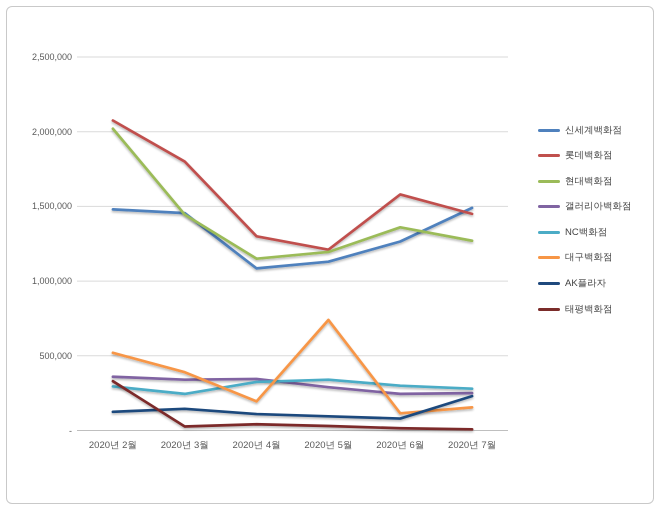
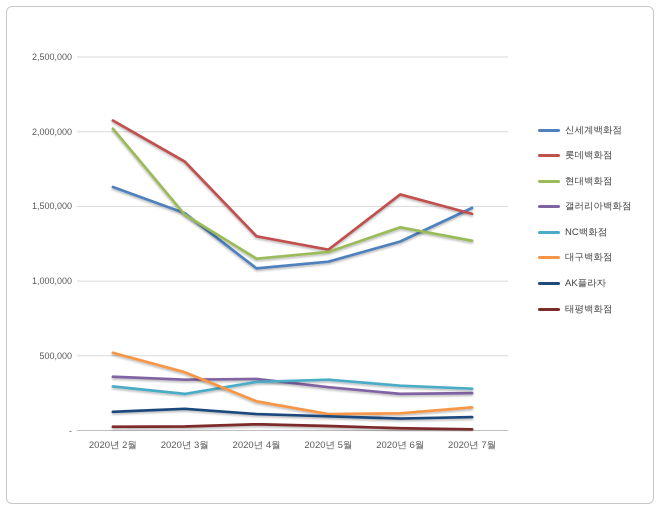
신세계백화점/2020년 2월: 1480000 -> 1630000
태평백화점/2020년 2월: 330000 -> 20000
대구백화점/2020년 5월: 740000 -> 110000
AK플라자/2020년 7월: 230000 -> 90000
